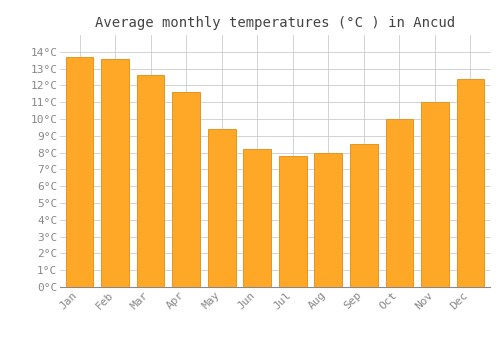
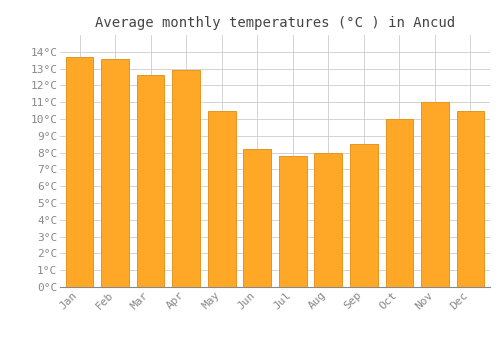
Apr: 11.6°C -> 12.9°C
May: 9.4°C -> 10.5°C
Dec: 12.4°C -> 10.5°C
